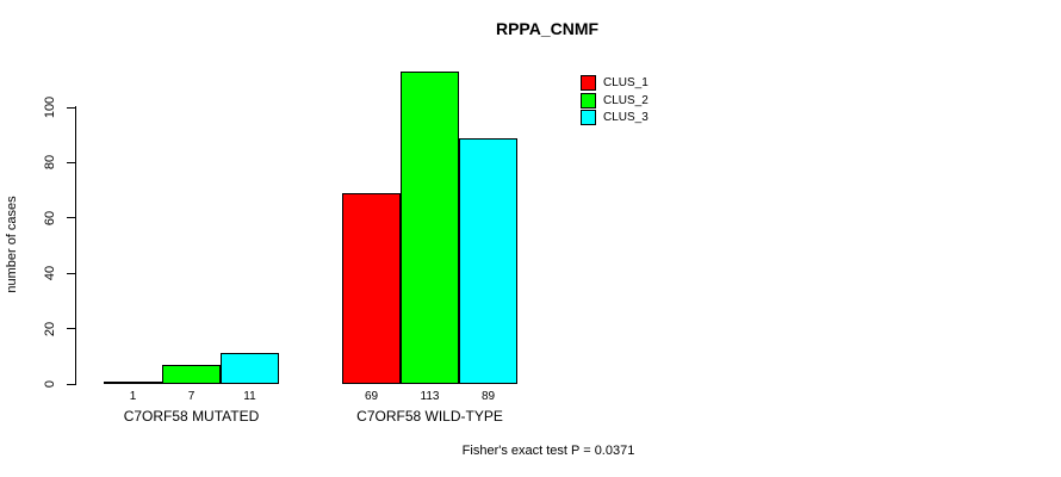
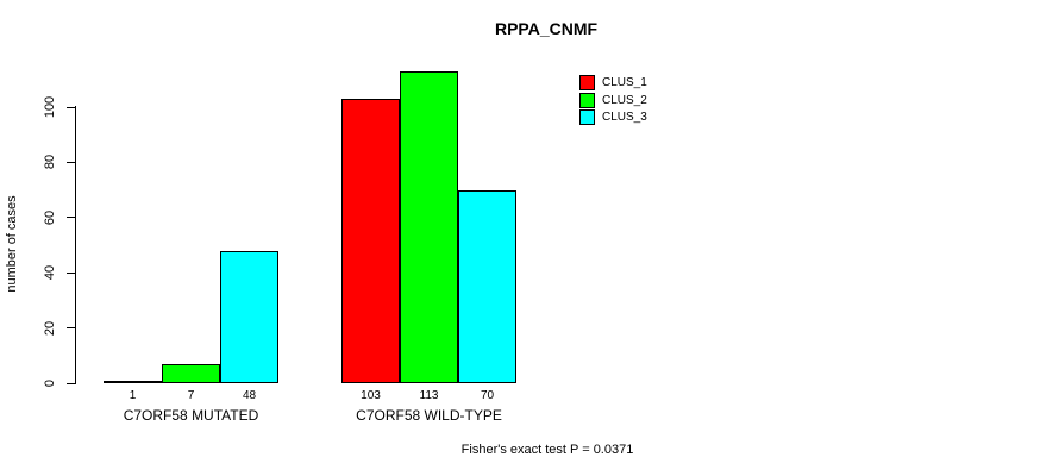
CLUS_3/C7ORF58 MUTATED: 11 -> 48
CLUS_1/C7ORF58 WILD-TYPE: 69 -> 103
CLUS_3/C7ORF58 WILD-TYPE: 89 -> 70
